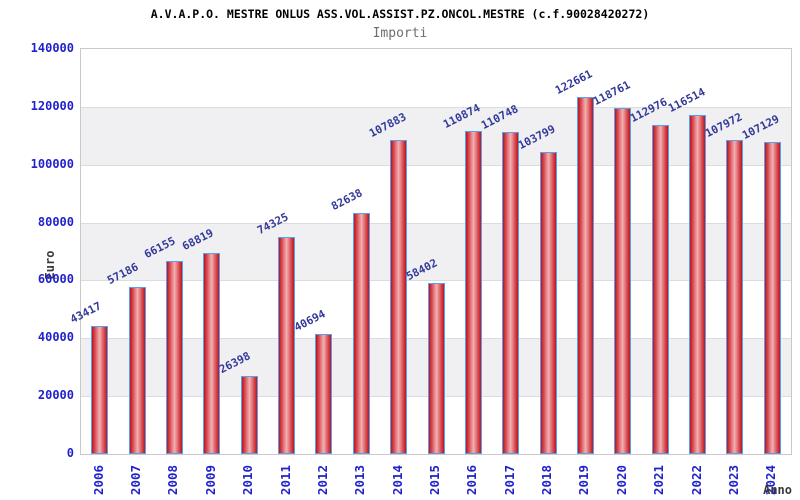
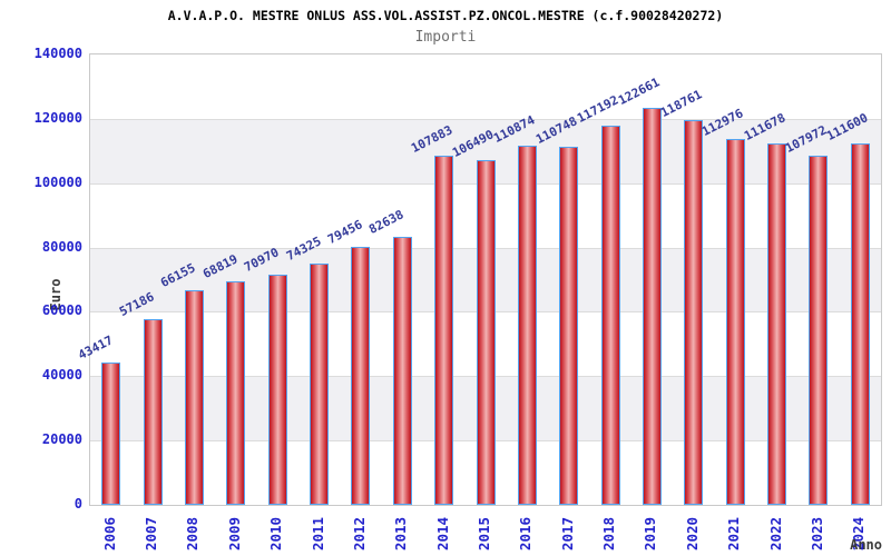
2010: 26398 -> 70970
2012: 40694 -> 79456
2015: 58402 -> 106490
2018: 103799 -> 117192
2022: 116514 -> 111678
2024: 107129 -> 111600
